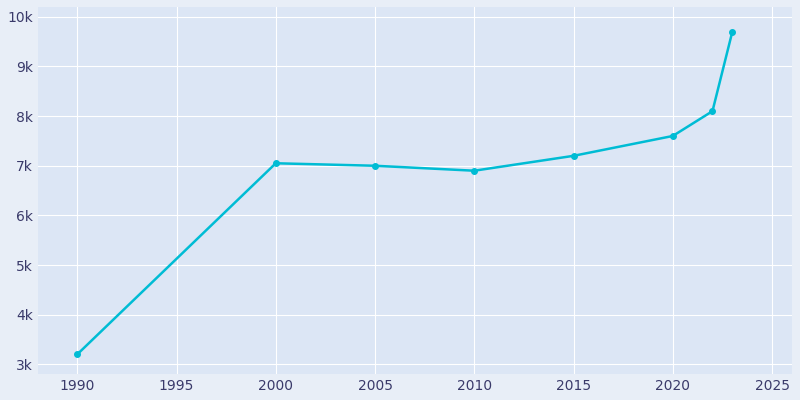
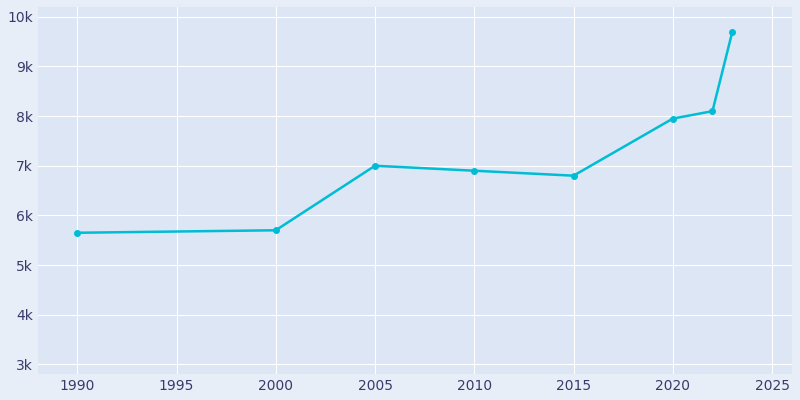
1990: 3.20k -> 5.65k
2000: 7.05k -> 5.70k
2015: 7.20k -> 6.80k
2020: 7.60k -> 7.95k
